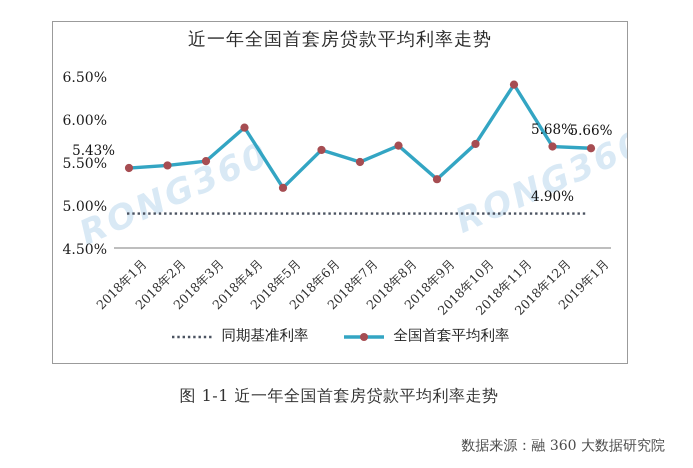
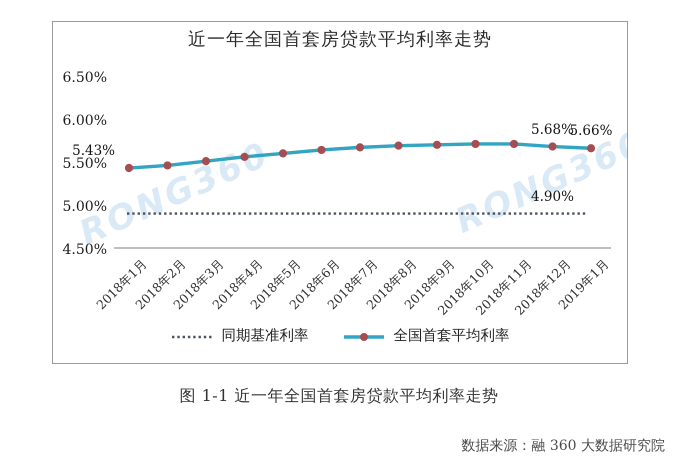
全国首套平均利率/2018年4月: 5.9% -> 5.6%
全国首套平均利率/2018年5月: 5.2% -> 5.6%
全国首套平均利率/2018年7月: 5.5% -> 5.7%
全国首套平均利率/2018年9月: 5.3% -> 5.7%
全国首套平均利率/2018年11月: 6.4% -> 5.7%
